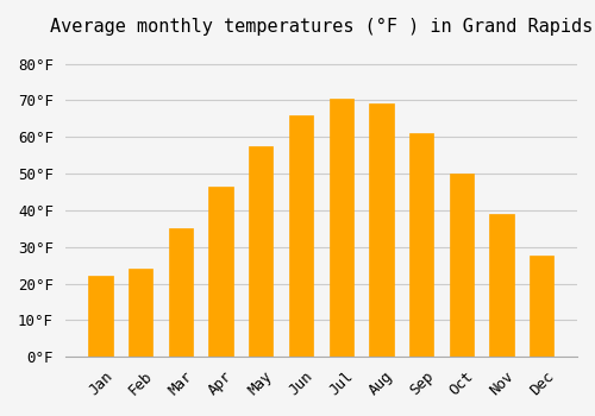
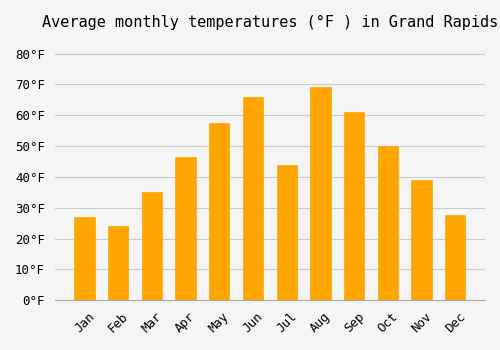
Jan: 22.0°F -> 27.0°F
Jul: 70.5°F -> 44.0°F
